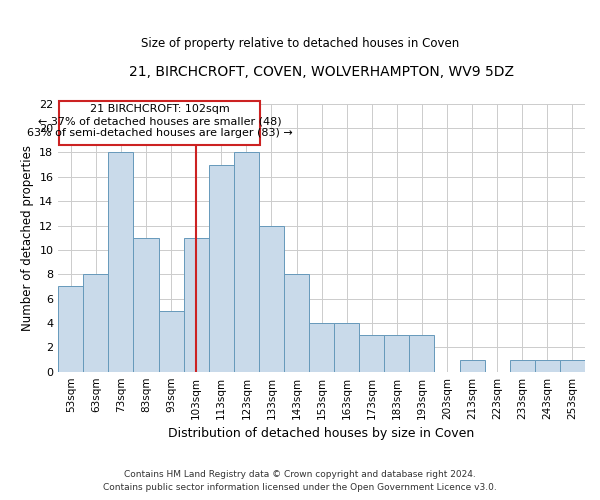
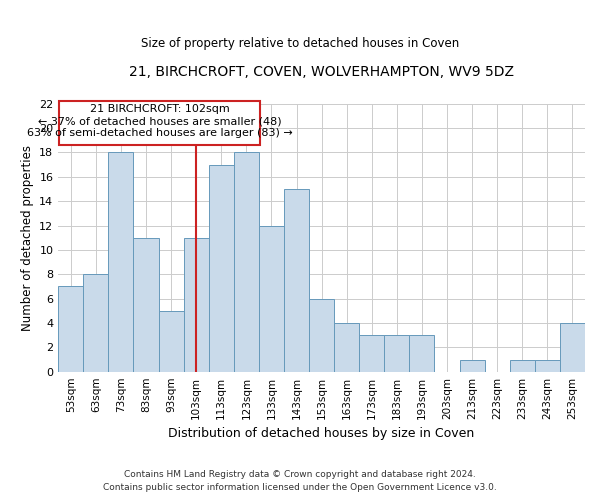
143sqm: 8 -> 15
153sqm: 4 -> 6
253sqm: 1 -> 4
